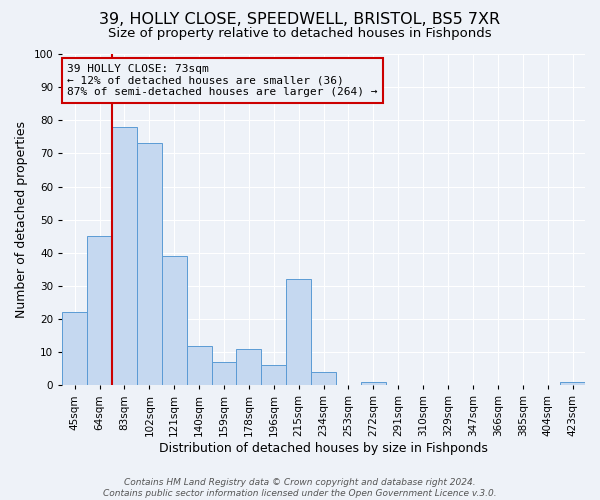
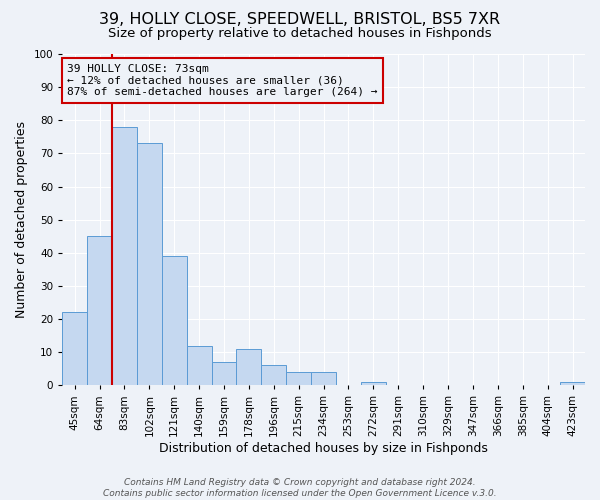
215sqm: 32 -> 4
